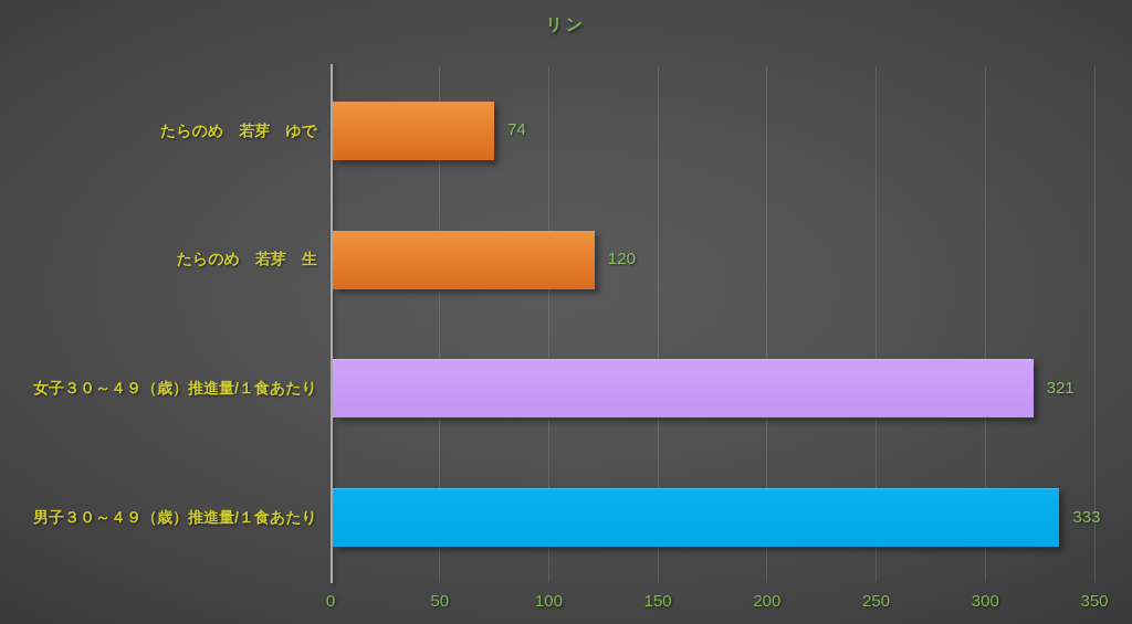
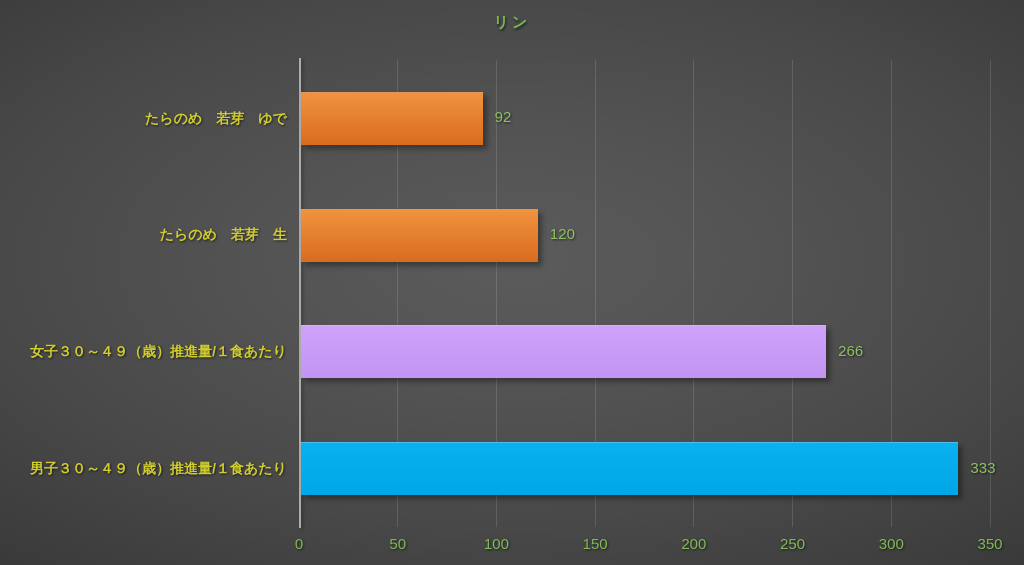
たらのめ 若芽 ゆで: 74 -> 92
女子３０～４９（歳）推進量/１食あたり: 321 -> 266
